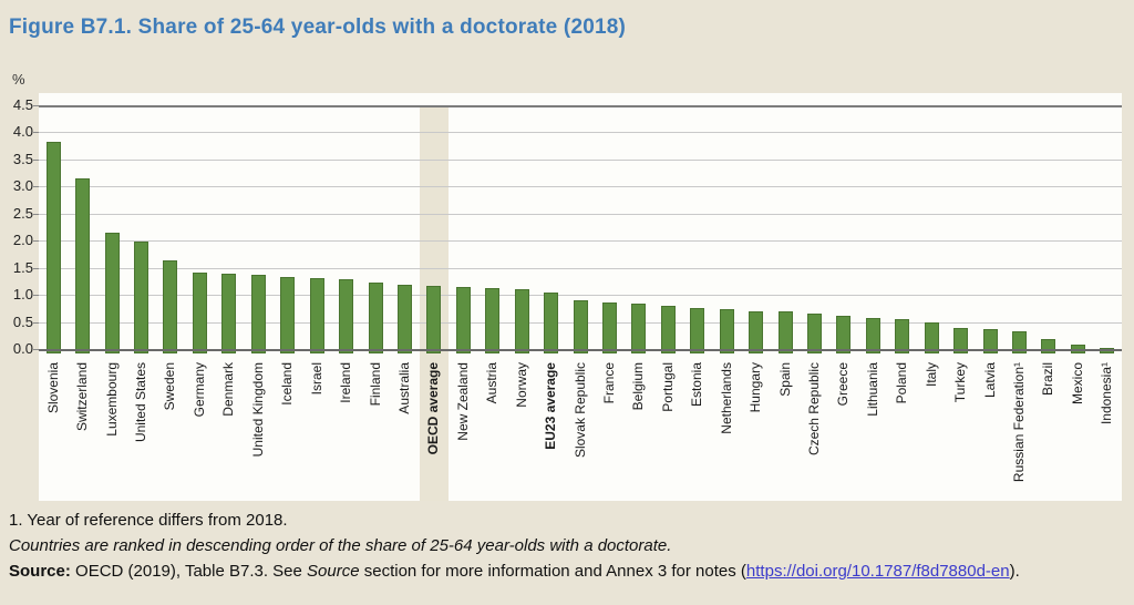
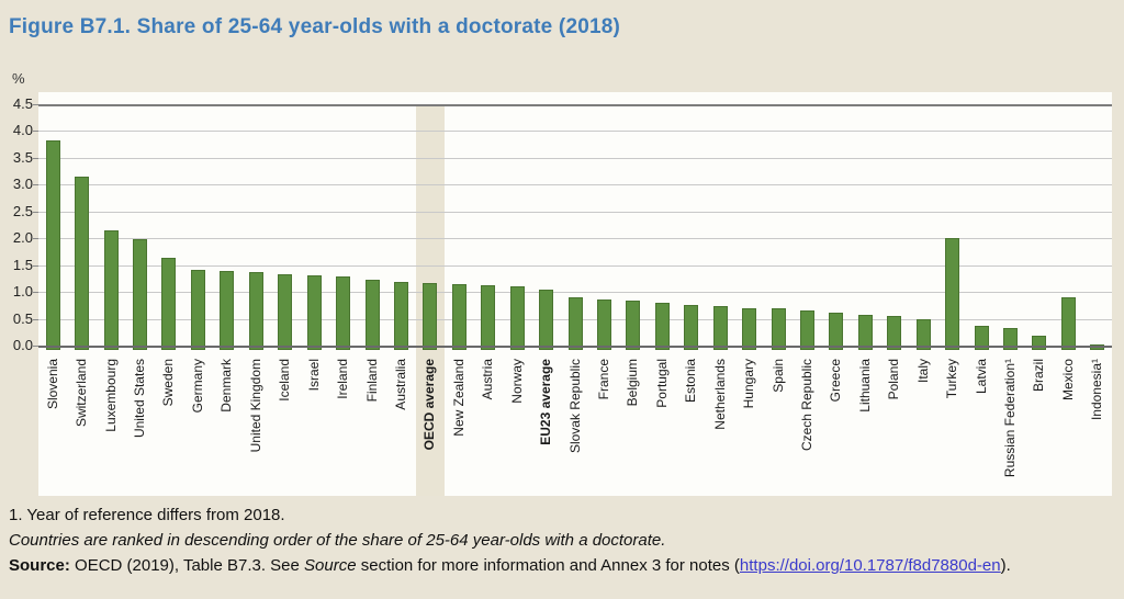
Turkey: 0.4 -> 2.0
Mexico: 0.1 -> 0.9
